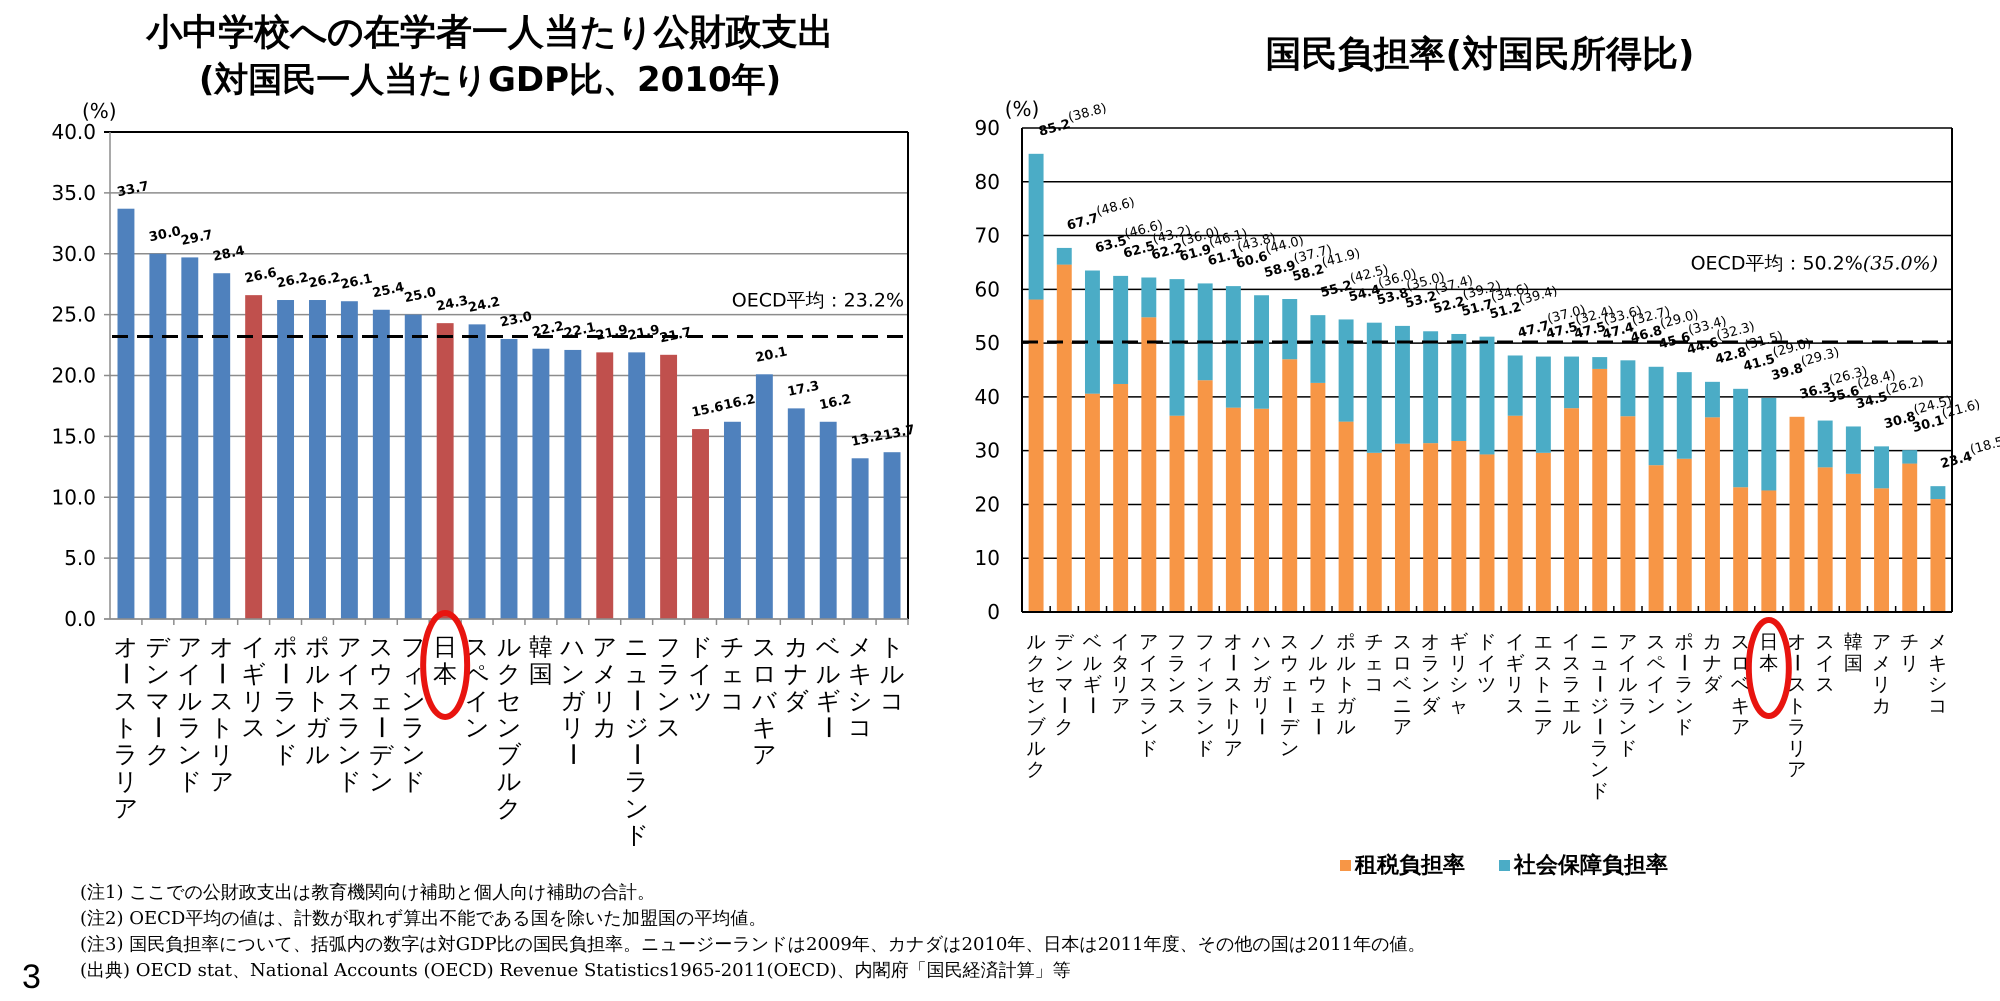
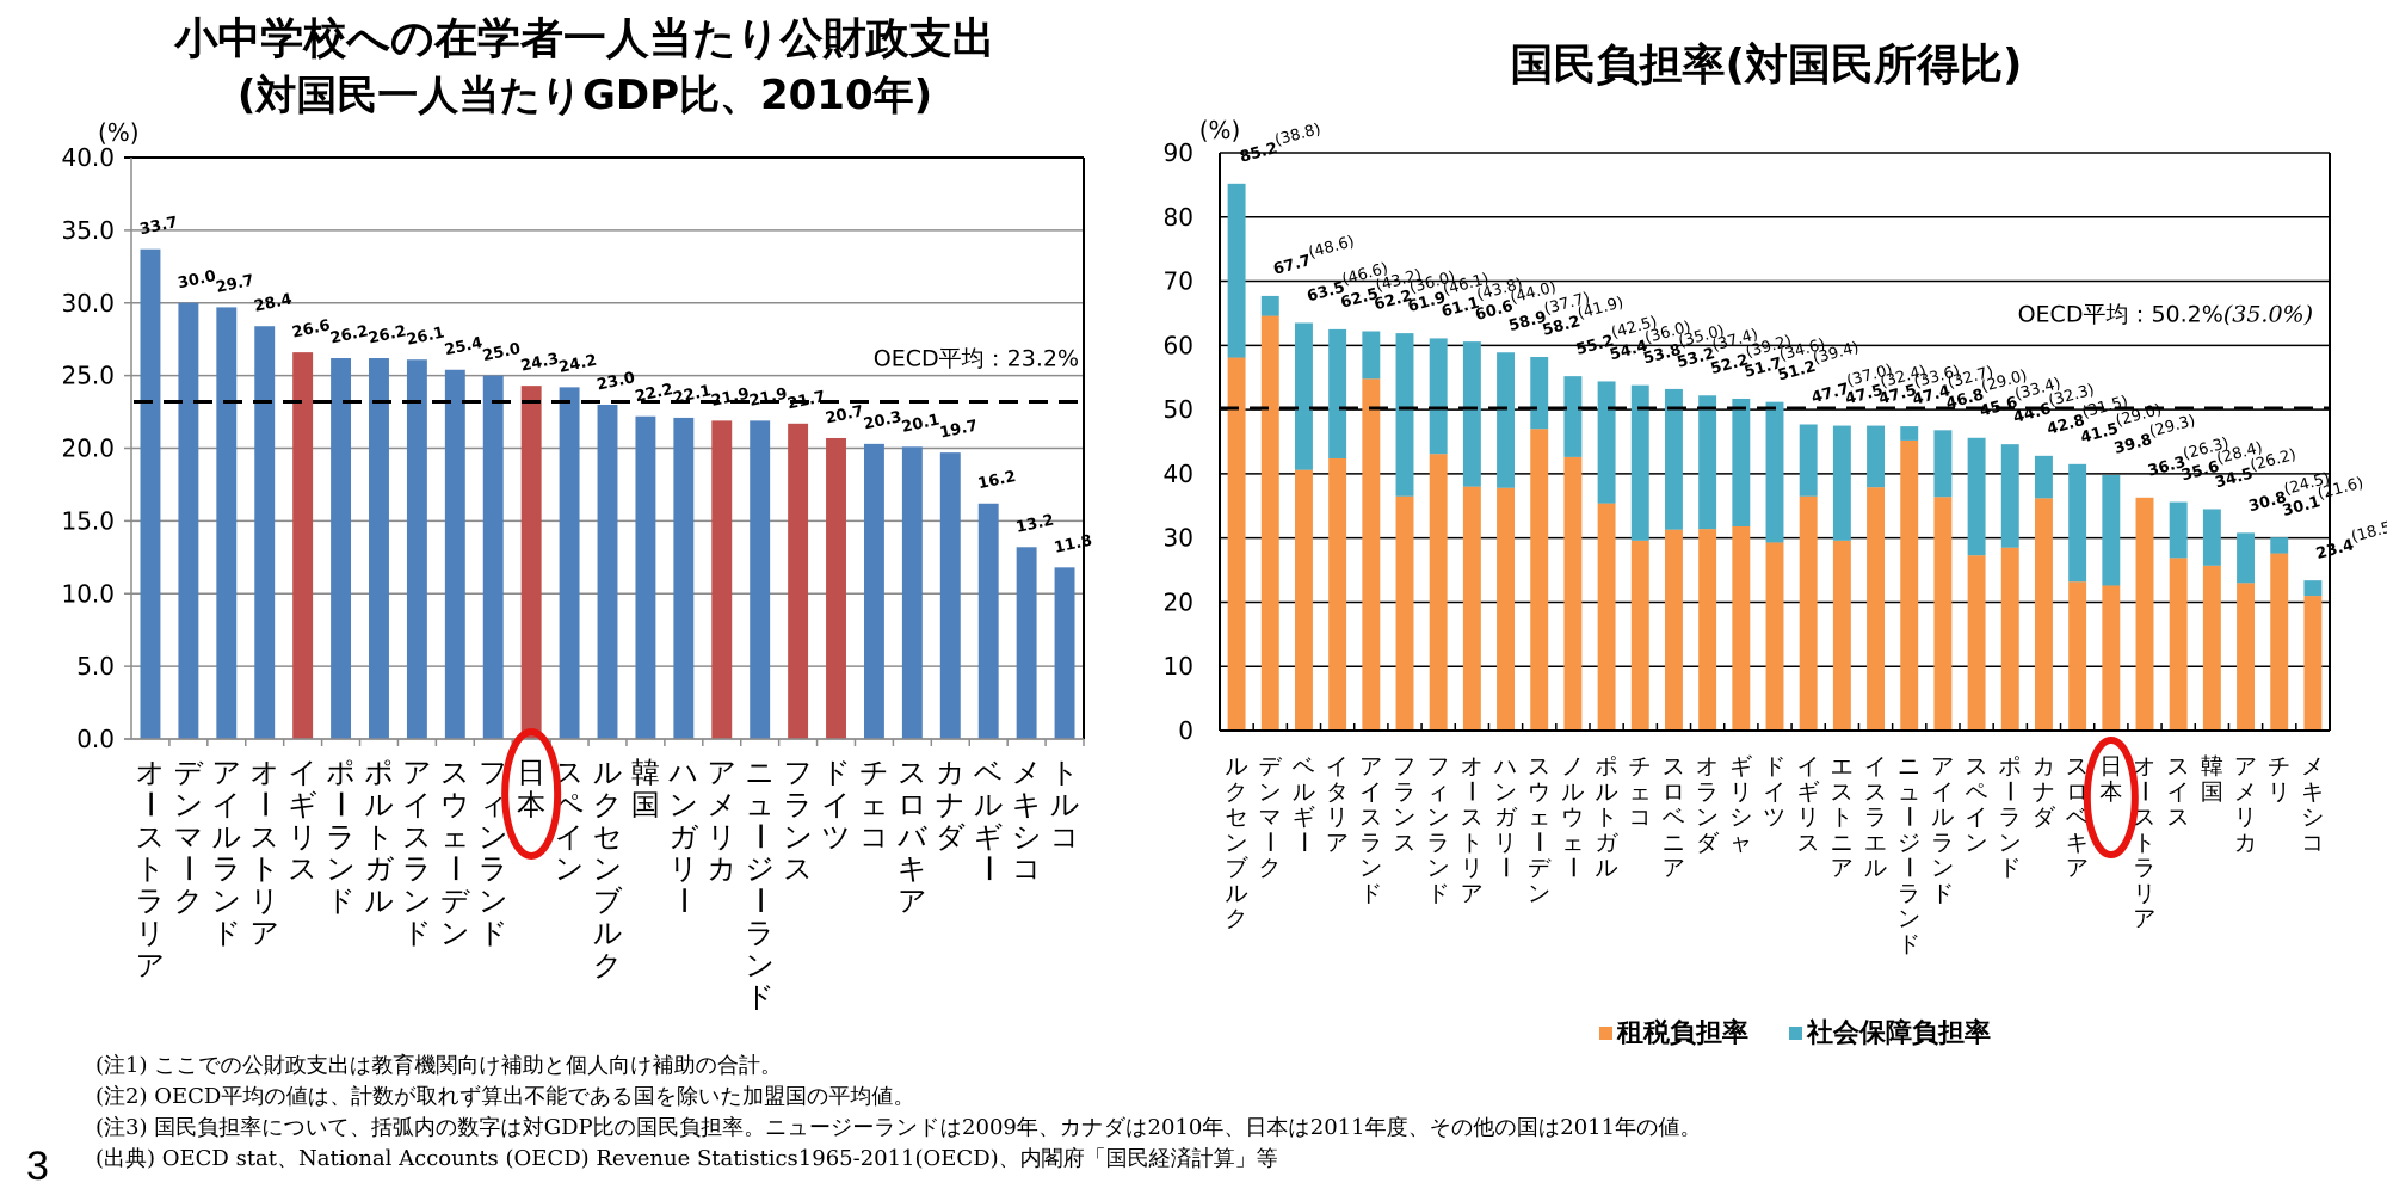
小中学校への在学者一人当たり公財政支出 (対国民一人当たりGDP比、2010年)/ドイツ: 15.6 -> 20.7
小中学校への在学者一人当たり公財政支出 (対国民一人当たりGDP比、2010年)/チェコ: 16.2 -> 20.3
小中学校への在学者一人当たり公財政支出 (対国民一人当たりGDP比、2010年)/カナダ: 17.3 -> 19.7
小中学校への在学者一人当たり公財政支出 (対国民一人当たりGDP比、2010年)/トルコ: 13.7 -> 11.8
